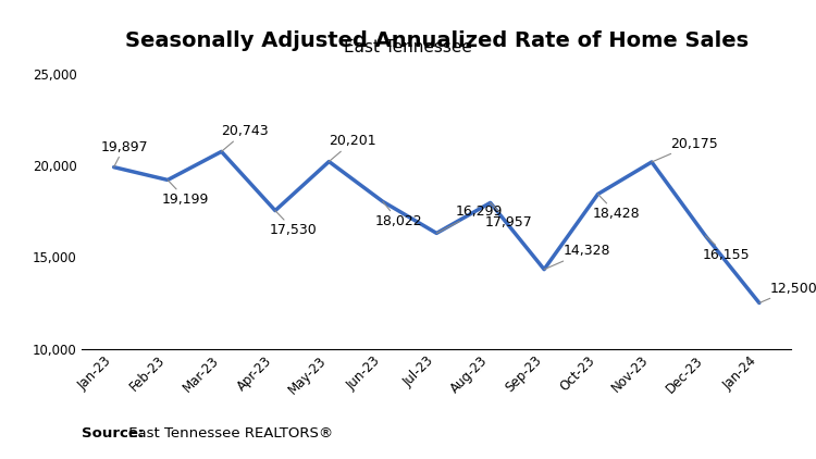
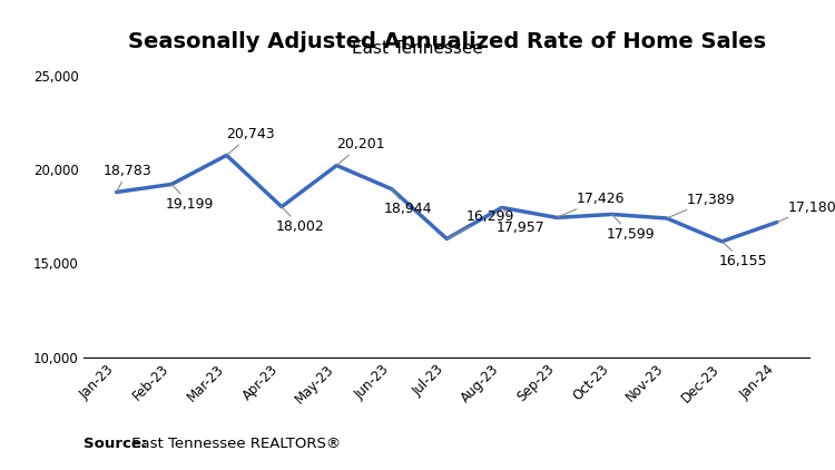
Jan-23: 19,897 -> 18,783
Apr-23: 17,530 -> 18,002
Jun-23: 18,022 -> 18,944
Sep-23: 14,328 -> 17,426
Oct-23: 18,428 -> 17,599
Nov-23: 20,175 -> 17,389
Jan-24: 12,500 -> 17,200
